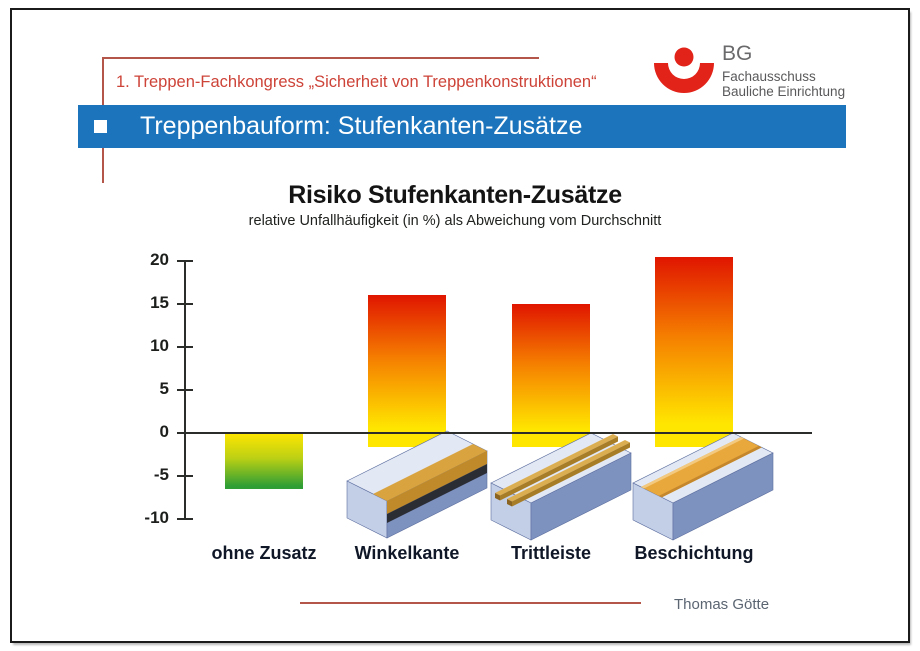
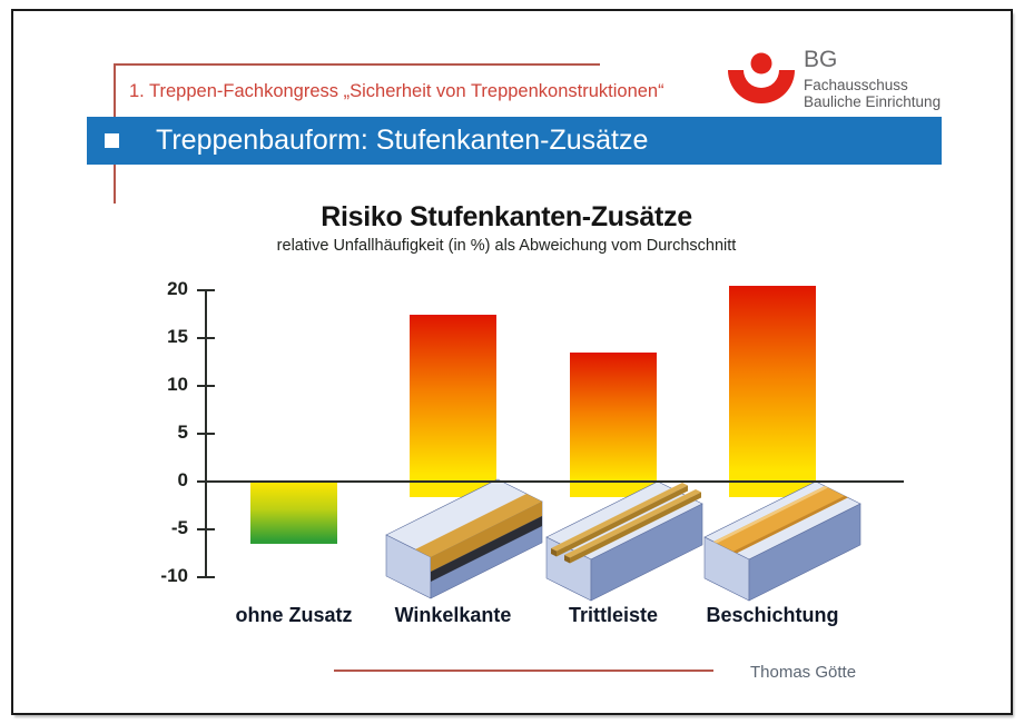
Winkelkante: 16 -> 18
Trittleiste: 15 -> 14
